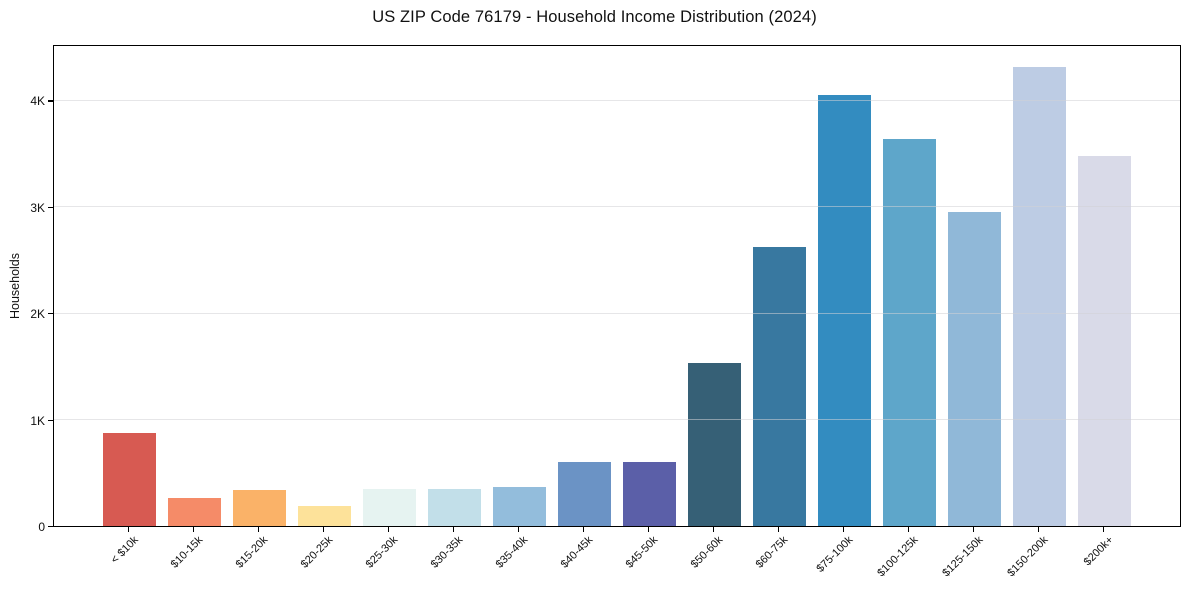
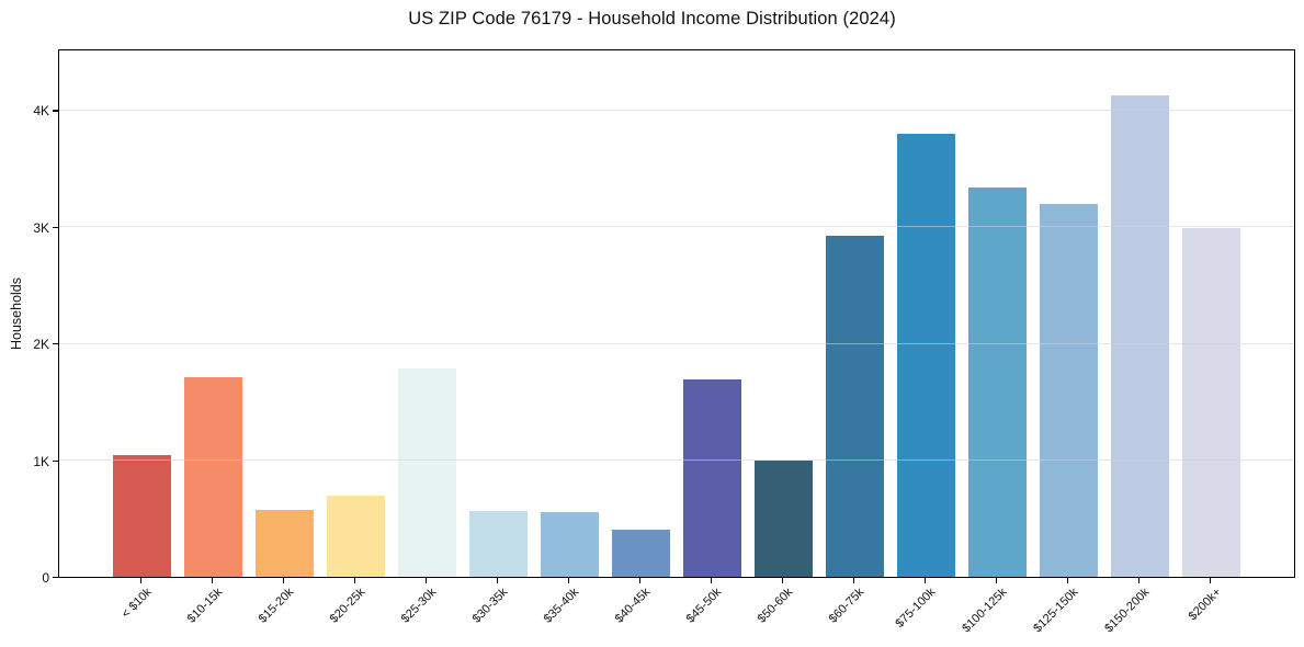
< $10k: 0.87K -> 1.04K
$10-15k: 0.26K -> 1.71K
$15-20k: 0.34K -> 0.57K
$20-25k: 0.18K -> 0.70K
$25-30k: 0.35K -> 1.79K
$30-35k: 0.35K -> 0.56K
$35-40k: 0.36K -> 0.55K
$40-45k: 0.60K -> 0.40K
$45-50k: 0.60K -> 1.69K
$50-60k: 1.54K -> 1.00K
$60-75k: 2.62K -> 2.92K
$75-100k: 4.05K -> 3.80K
$100-125k: 3.64K -> 3.34K
$125-150k: 2.95K -> 3.20K
$150-200k: 4.32K -> 4.13K
$200k+: 3.48K -> 2.99K
